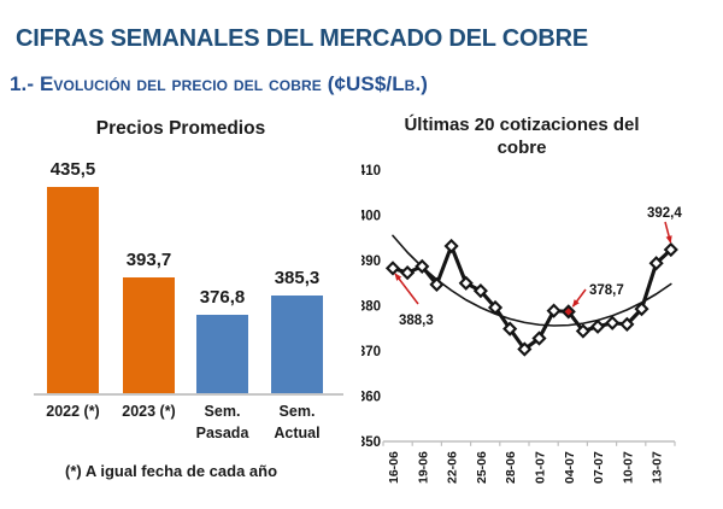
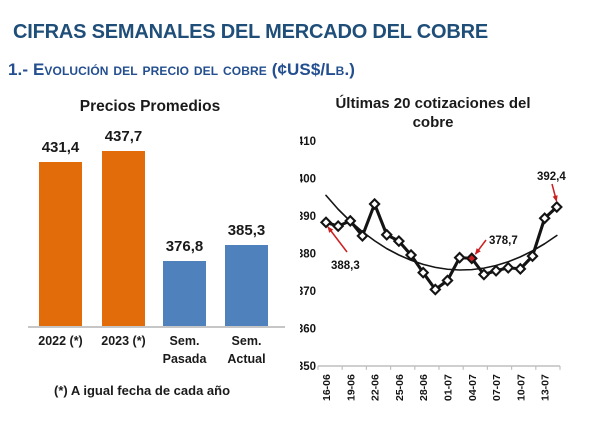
Precios Promedios/2022 (*): 435,5 -> 431,4
Precios Promedios/2023 (*): 393,7 -> 437,7
